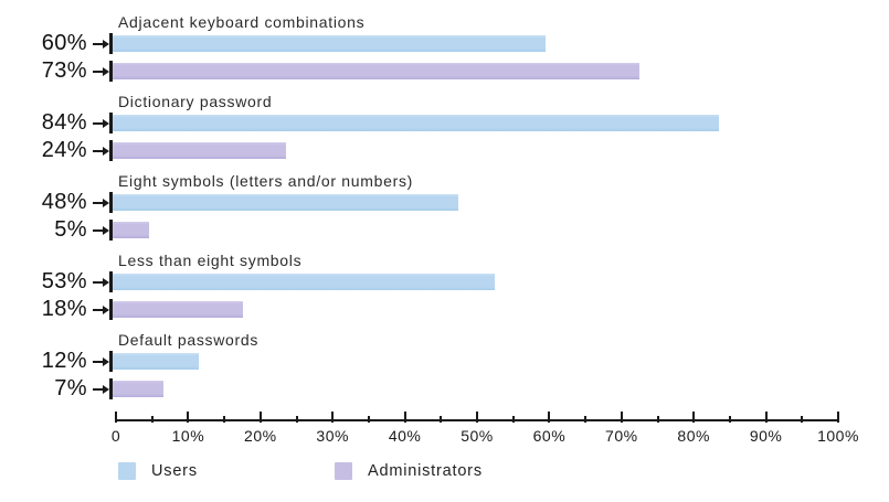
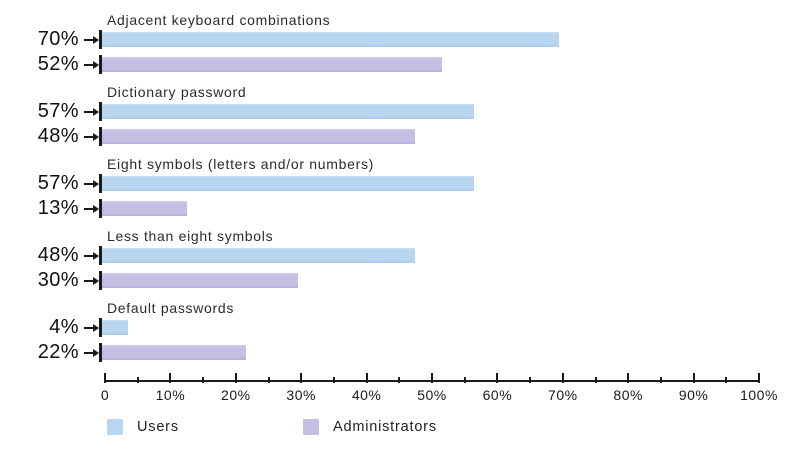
Users/Adjacent keyboard combinations: 60% -> 70%
Administrators/Adjacent keyboard combinations: 73% -> 52%
Users/Dictionary password: 84% -> 57%
Administrators/Dictionary password: 24% -> 48%
Users/Eight symbols (letters and/or numbers): 48% -> 57%
Administrators/Eight symbols (letters and/or numbers): 5% -> 13%
Users/Less than eight symbols: 53% -> 48%
Administrators/Less than eight symbols: 18% -> 30%
Users/Default passwords: 12% -> 4%
Administrators/Default passwords: 7% -> 22%
